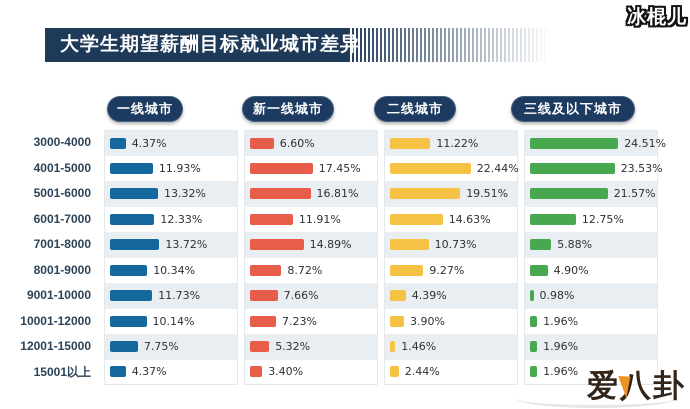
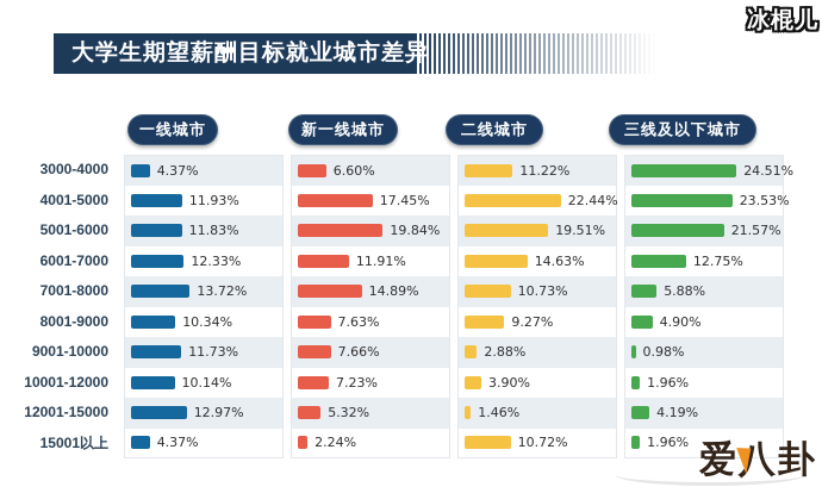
一线城市/5001-6000: 13.32% -> 11.83%
新一线城市/5001-6000: 16.81% -> 19.84%
新一线城市/8001-9000: 8.72% -> 7.63%
二线城市/9001-10000: 4.39% -> 2.88%
一线城市/12001-15000: 7.75% -> 12.97%
三线及以下城市/12001-15000: 1.96% -> 4.19%
新一线城市/15001以上: 3.40% -> 2.24%
二线城市/15001以上: 2.44% -> 10.72%
